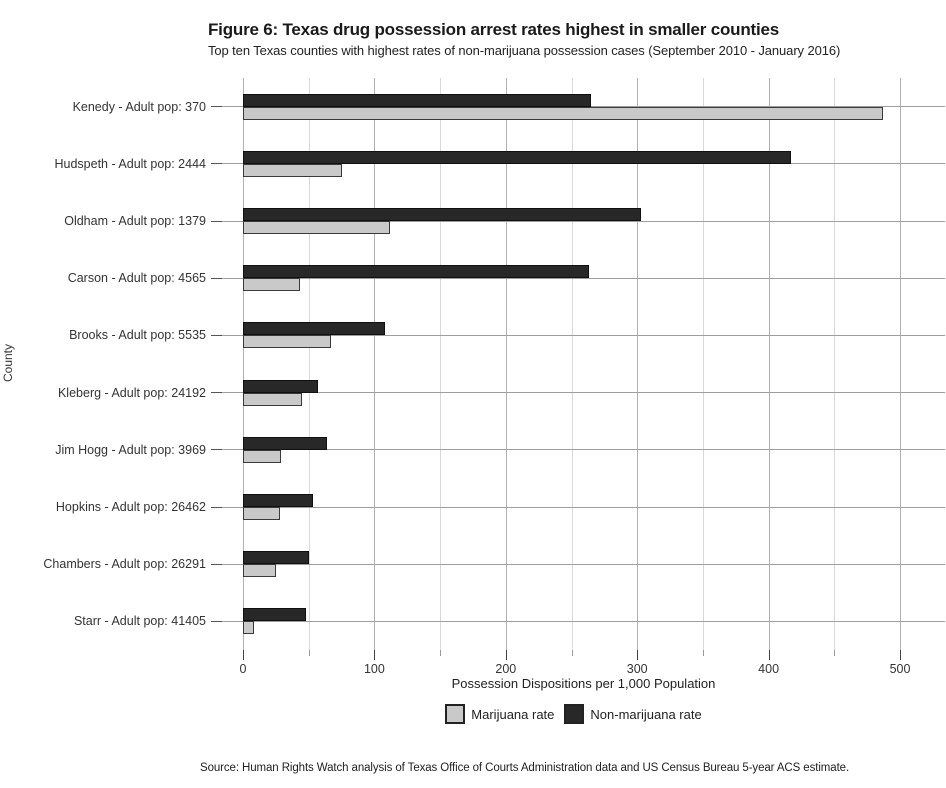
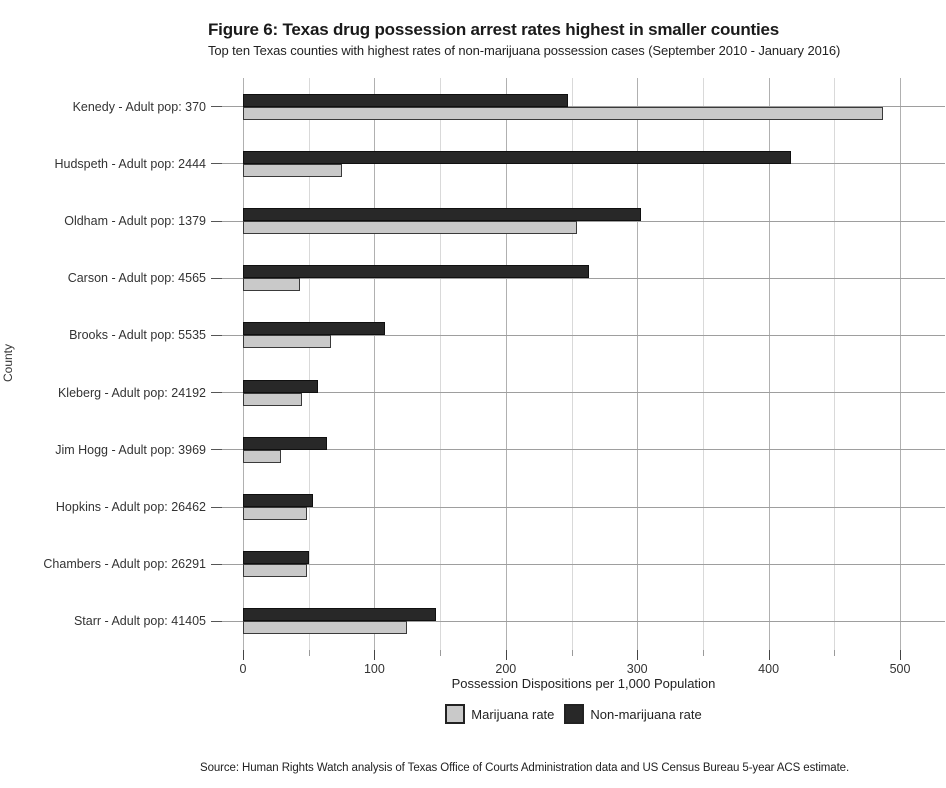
Non-marijuana rate/Kenedy - Adult pop: 370: 265 -> 247
Marijuana rate/Oldham - Adult pop: 1379: 112 -> 254
Marijuana rate/Hopkins - Adult pop: 26462: 28 -> 49
Marijuana rate/Chambers - Adult pop: 26291: 25 -> 49
Marijuana rate/Starr - Adult pop: 41405: 8 -> 125
Non-marijuana rate/Starr - Adult pop: 41405: 48 -> 147
